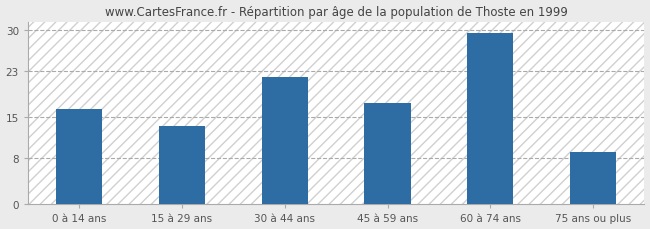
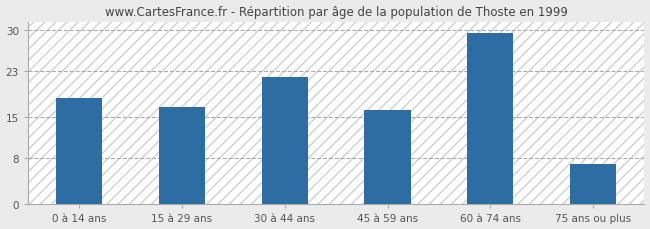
0 à 14 ans: 16.5 -> 18.4
15 à 29 ans: 13.5 -> 16.8
45 à 59 ans: 17.5 -> 16.2
75 ans ou plus: 9.0 -> 7.0
